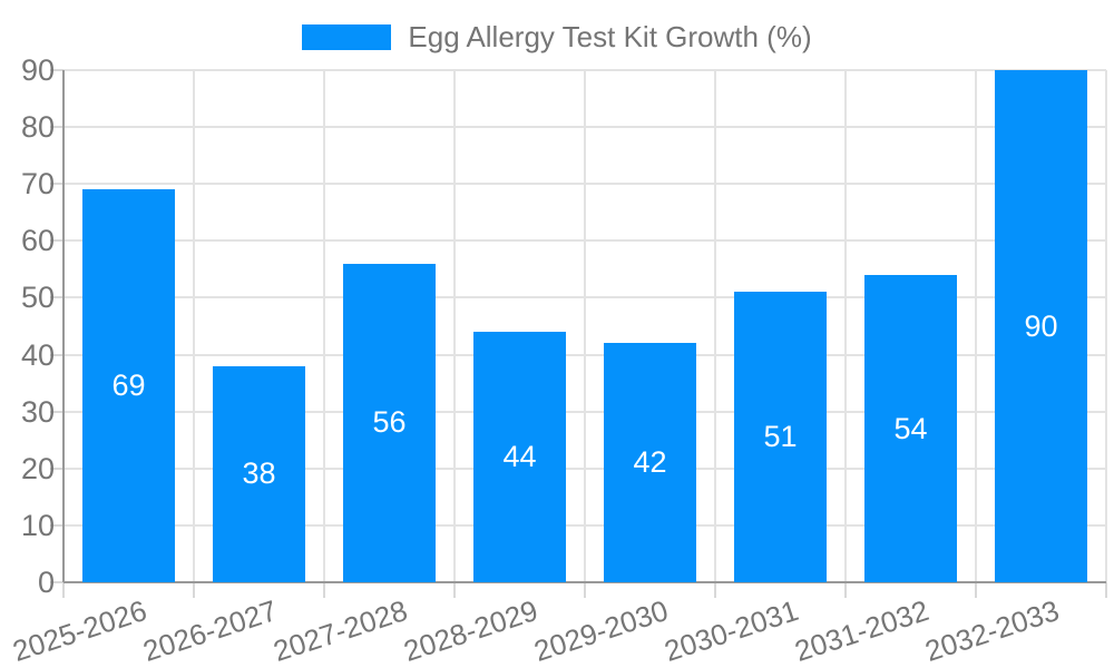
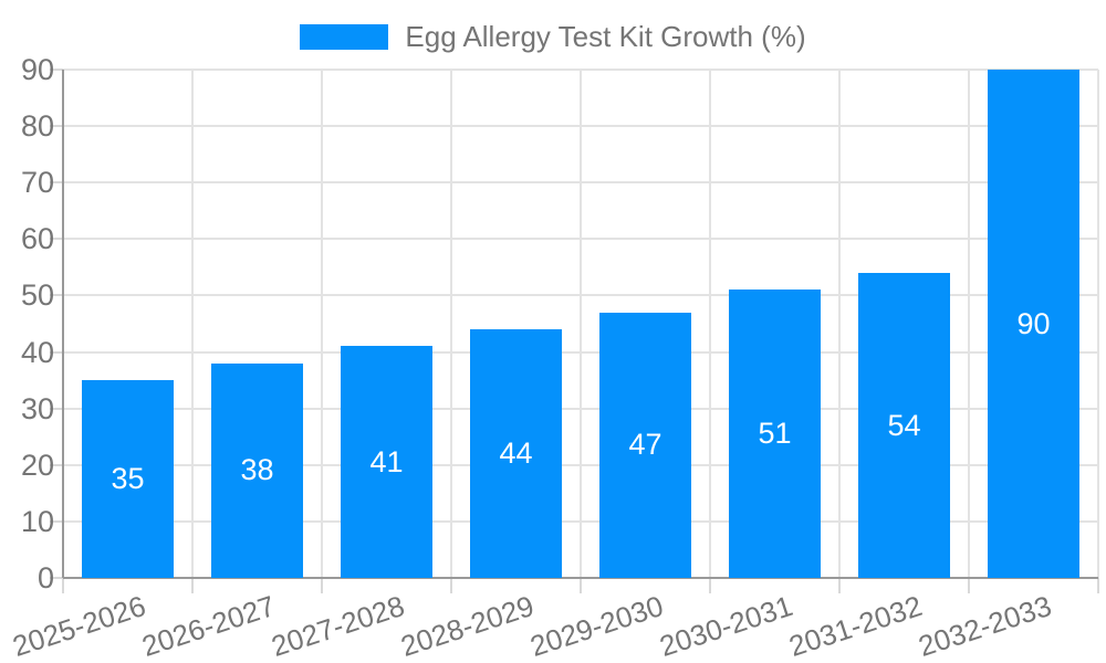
2025-2026: 69 -> 35
2027-2028: 56 -> 41
2029-2030: 42 -> 47
